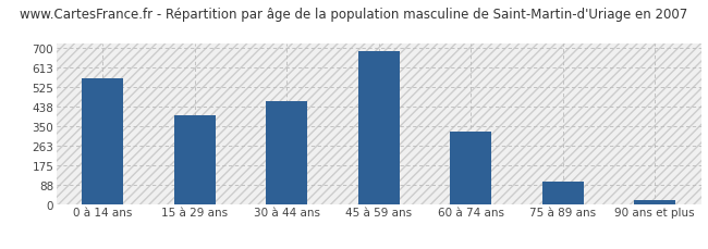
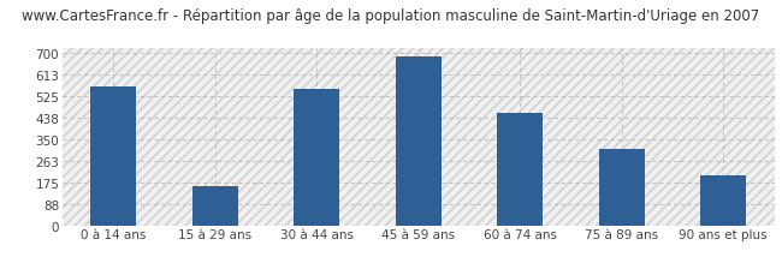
15 à 29 ans: 400 -> 160
30 à 44 ans: 463 -> 555
60 à 74 ans: 325 -> 460
75 à 89 ans: 100 -> 310
90 ans et plus: 18 -> 205
